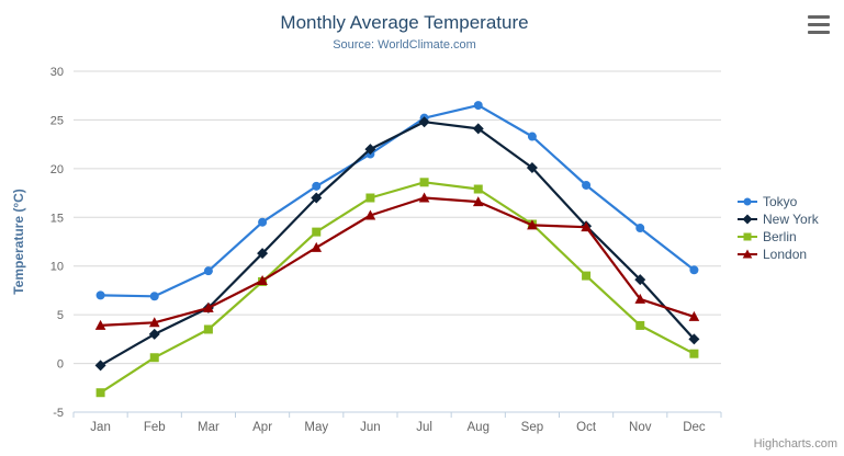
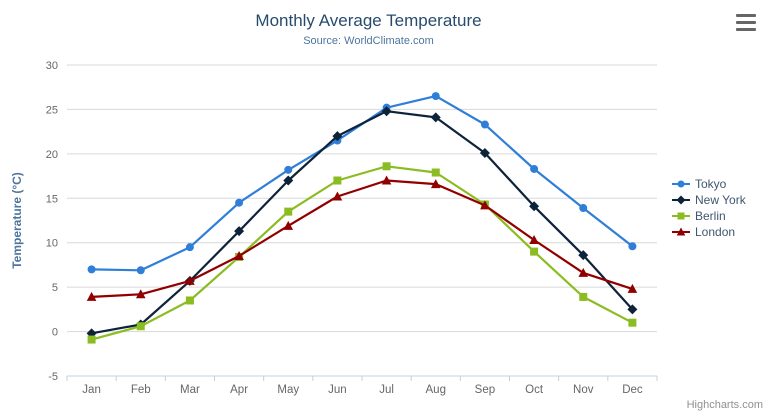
Berlin/Jan: -3 -> -1
New York/Feb: 3 -> 1
London/Oct: 14 -> 10
